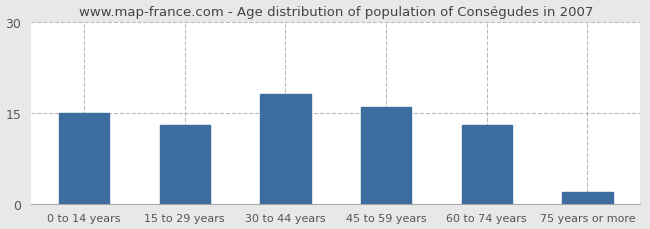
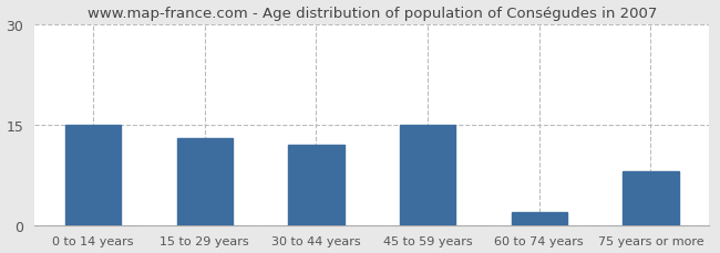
30 to 44 years: 18 -> 12
45 to 59 years: 16 -> 15
60 to 74 years: 13 -> 2
75 years or more: 2 -> 8
